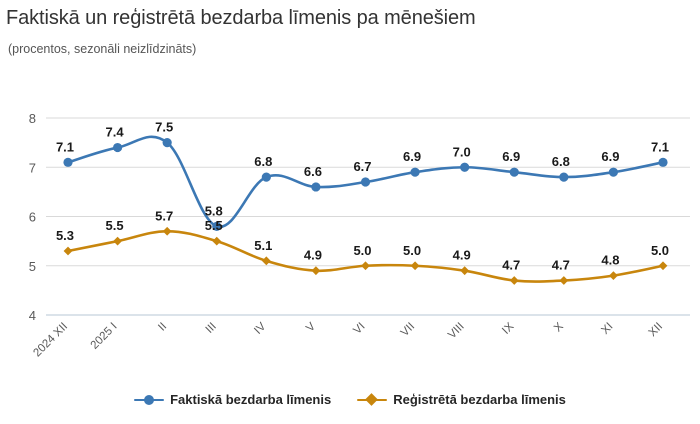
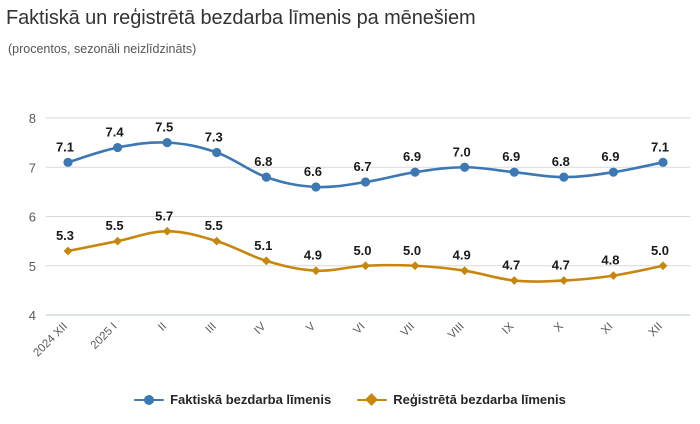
Faktiskā bezdarba līmenis/III: 5.8 -> 7.3
